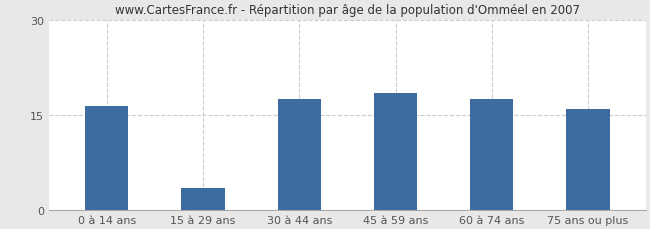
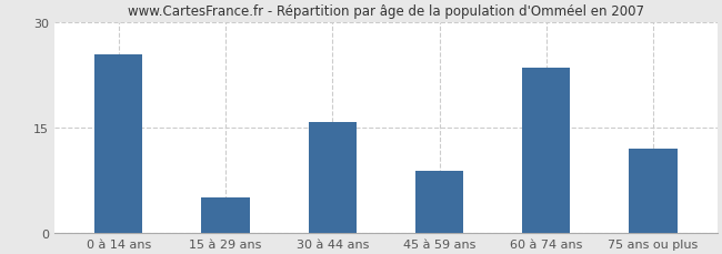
0 à 14 ans: 16.5 -> 25.4
15 à 29 ans: 3.5 -> 5.0
30 à 44 ans: 17.5 -> 15.8
45 à 59 ans: 18.5 -> 8.8
60 à 74 ans: 17.5 -> 23.6
75 ans ou plus: 16.0 -> 12.0
